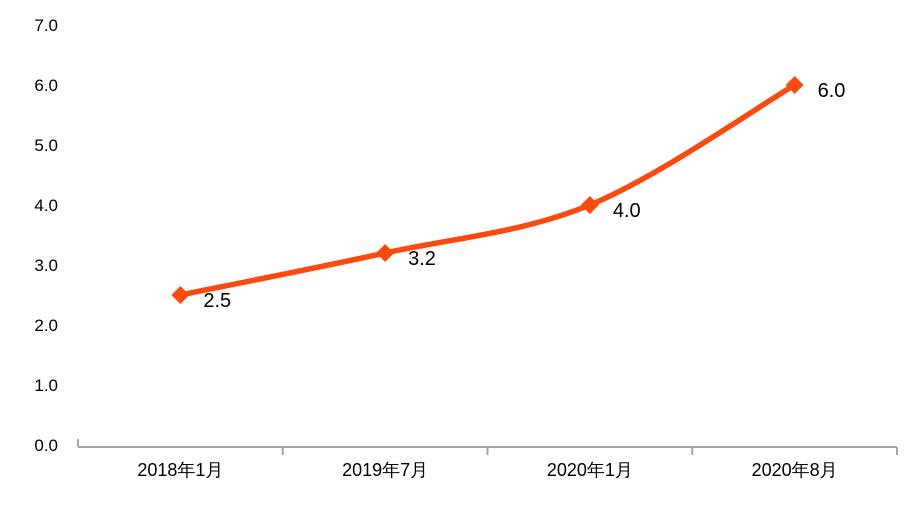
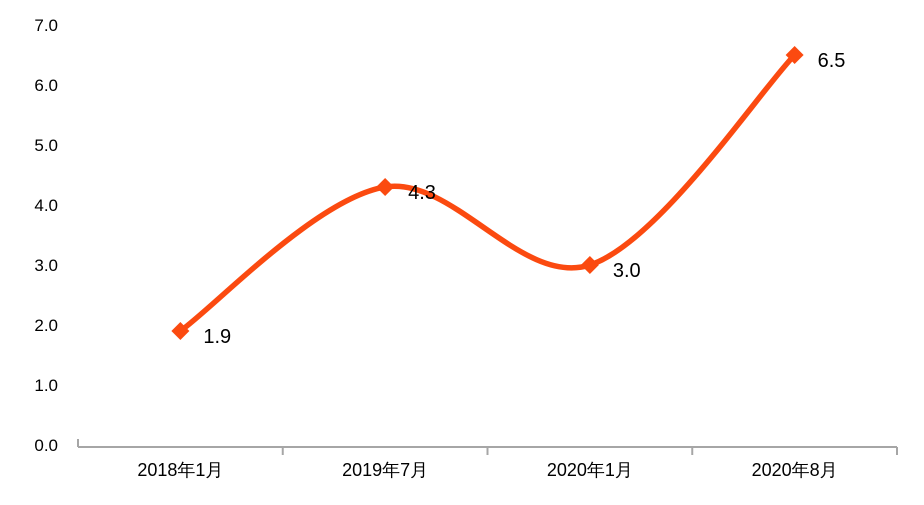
2018年1月: 2.5 -> 1.9
2019年7月: 3.2 -> 4.3
2020年1月: 4.0 -> 3.0
2020年8月: 6.0 -> 6.5
